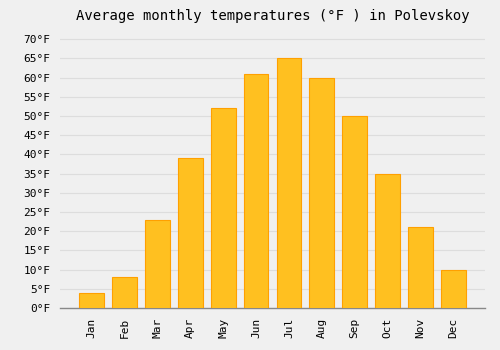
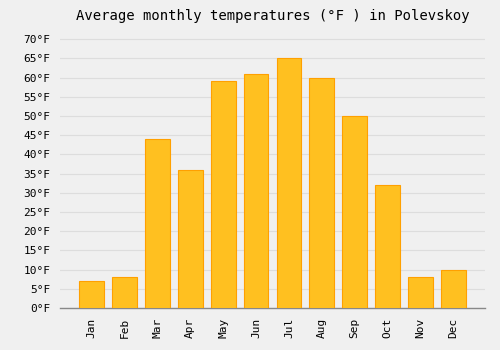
Jan: 4°F -> 7°F
Mar: 23°F -> 44°F
Apr: 39°F -> 36°F
May: 52°F -> 59°F
Oct: 35°F -> 32°F
Nov: 21°F -> 8°F
